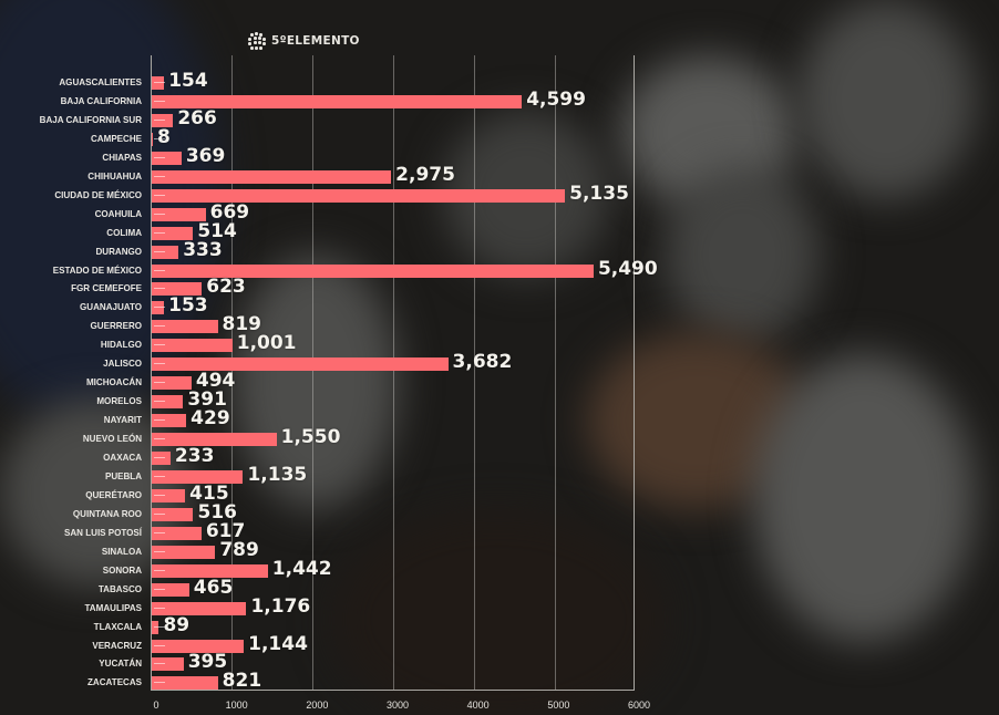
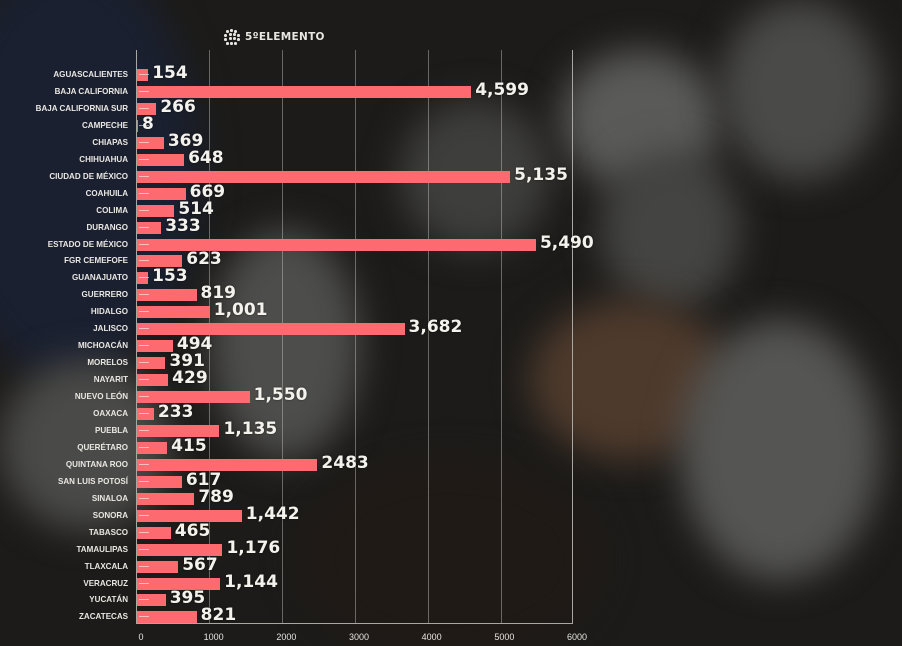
CHIHUAHUA: 2,975 -> 648
QUINTANA ROO: 516 -> 2483
TLAXCALA: 89 -> 567
